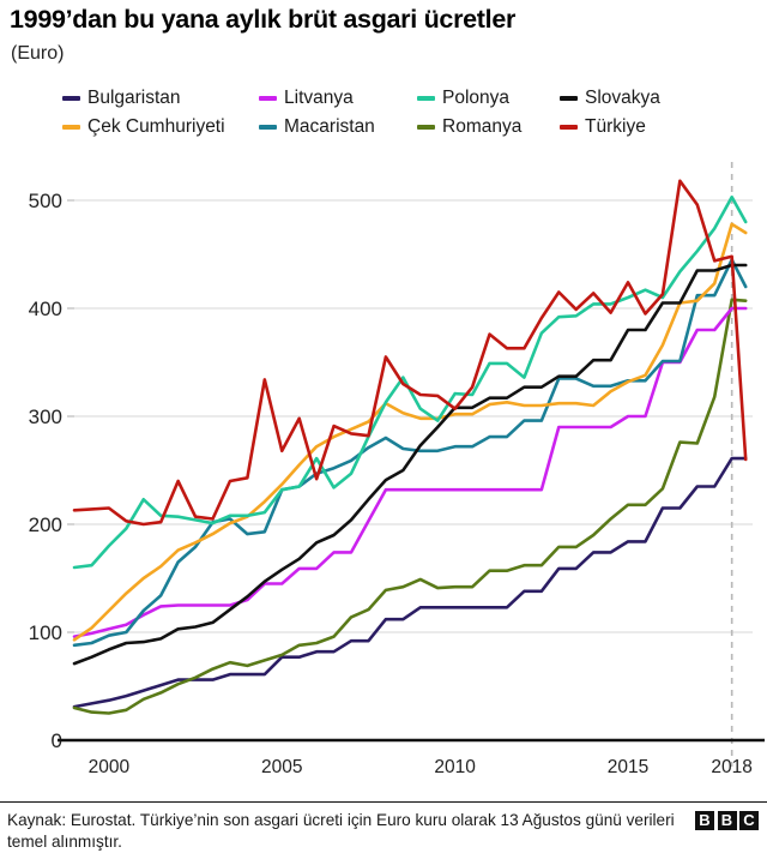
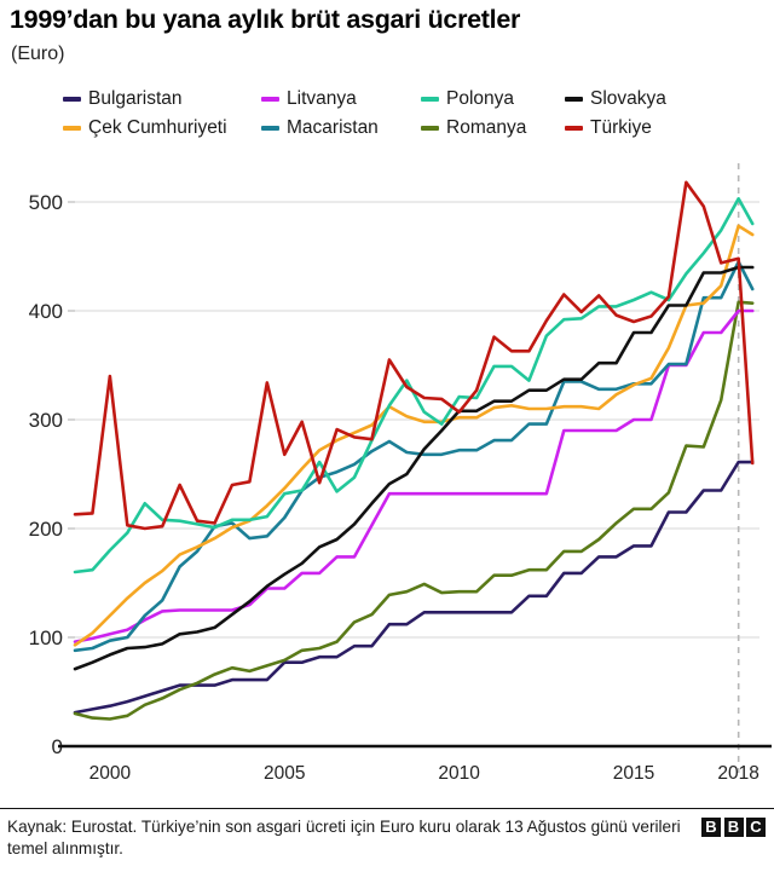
Türkiye/2000: 220 -> 340
Macaristan/2005: 230 -> 210
Türkiye/2015: 420 -> 390
